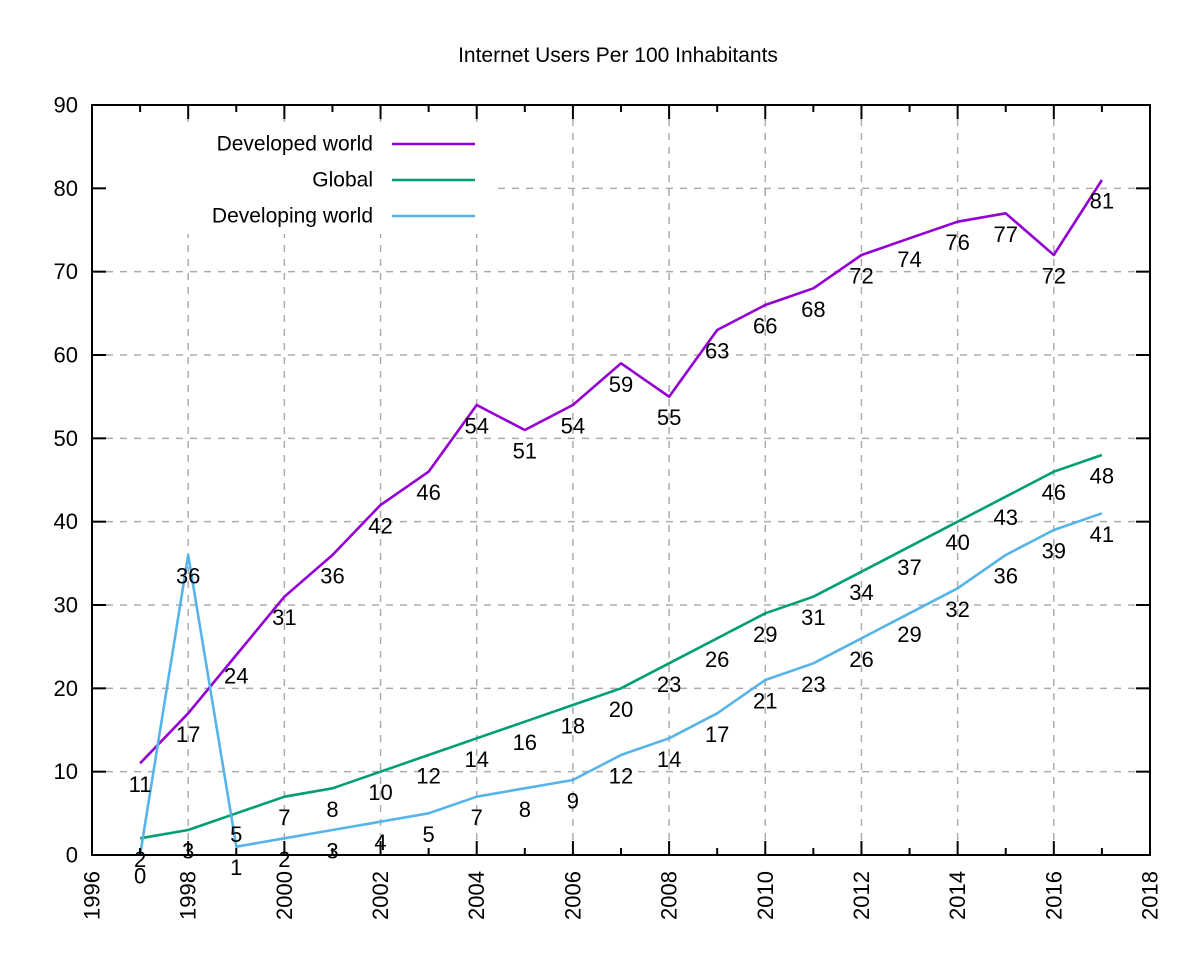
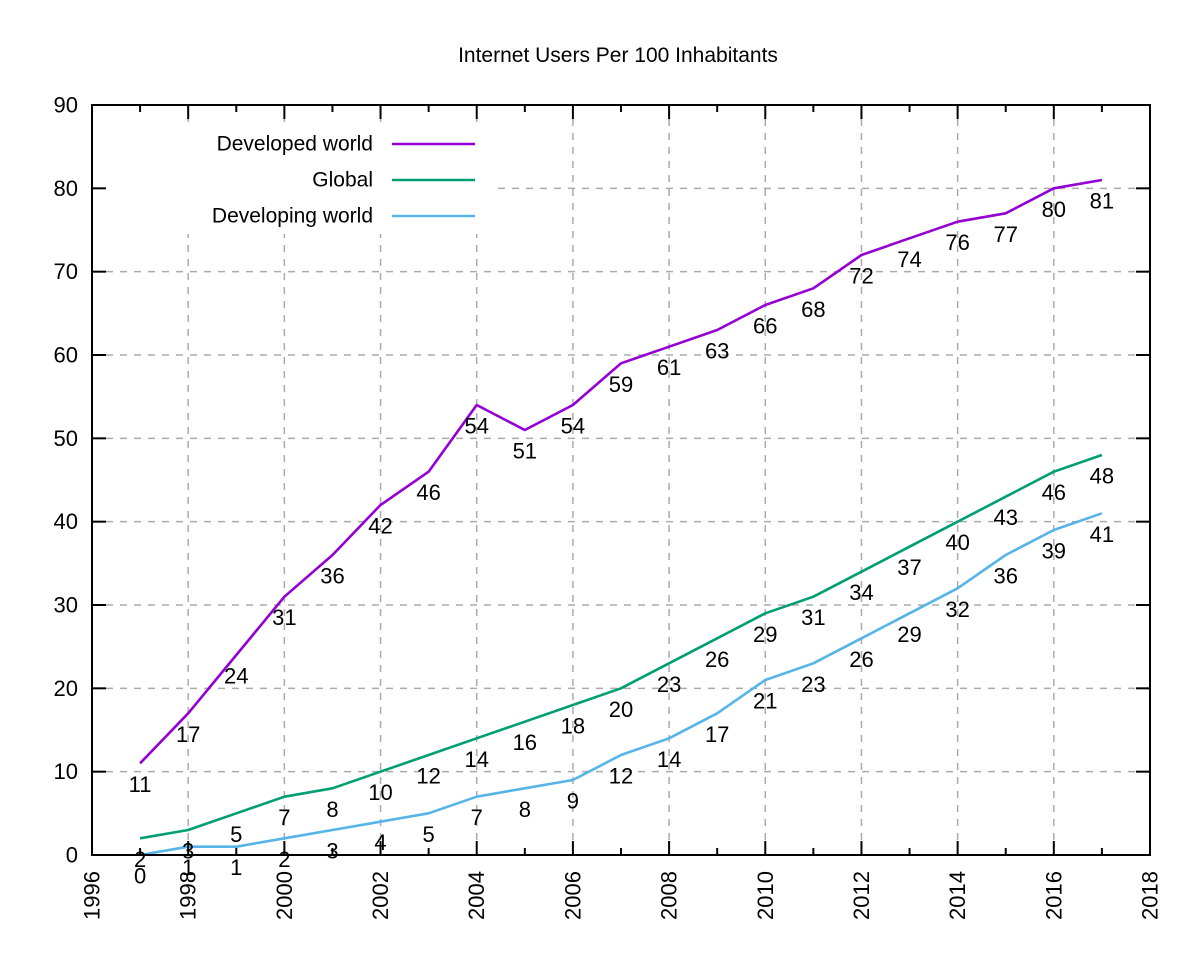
Developing world/1998: 36 -> 1
Developed world/2008: 55 -> 61
Developed world/2016: 72 -> 80
